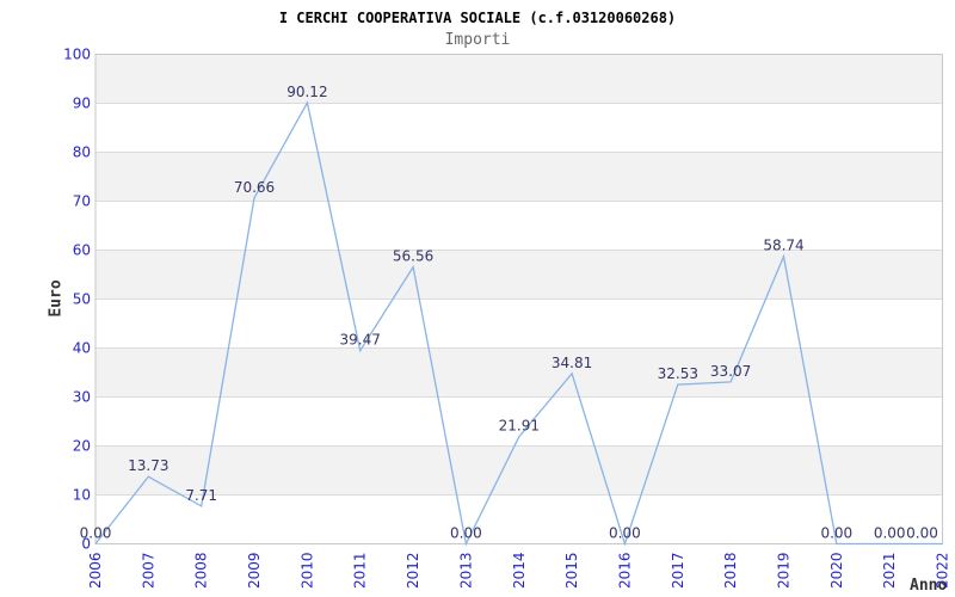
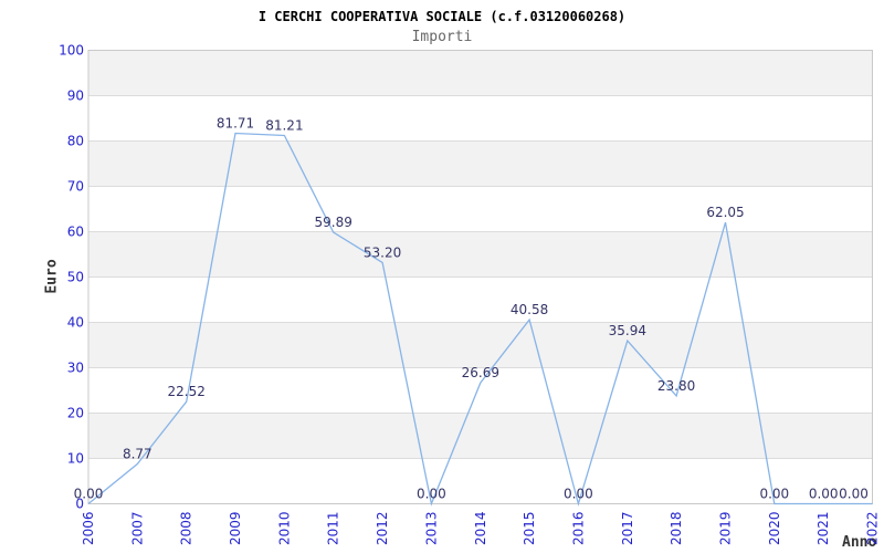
2007: 13.73 -> 8.77
2008: 7.71 -> 22.52
2009: 70.66 -> 81.71
2010: 90.12 -> 81.21
2011: 39.47 -> 59.89
2012: 56.56 -> 53.20
2014: 21.91 -> 26.69
2015: 34.81 -> 40.58
2017: 32.53 -> 35.94
2018: 33.07 -> 23.80
2019: 58.74 -> 62.05
